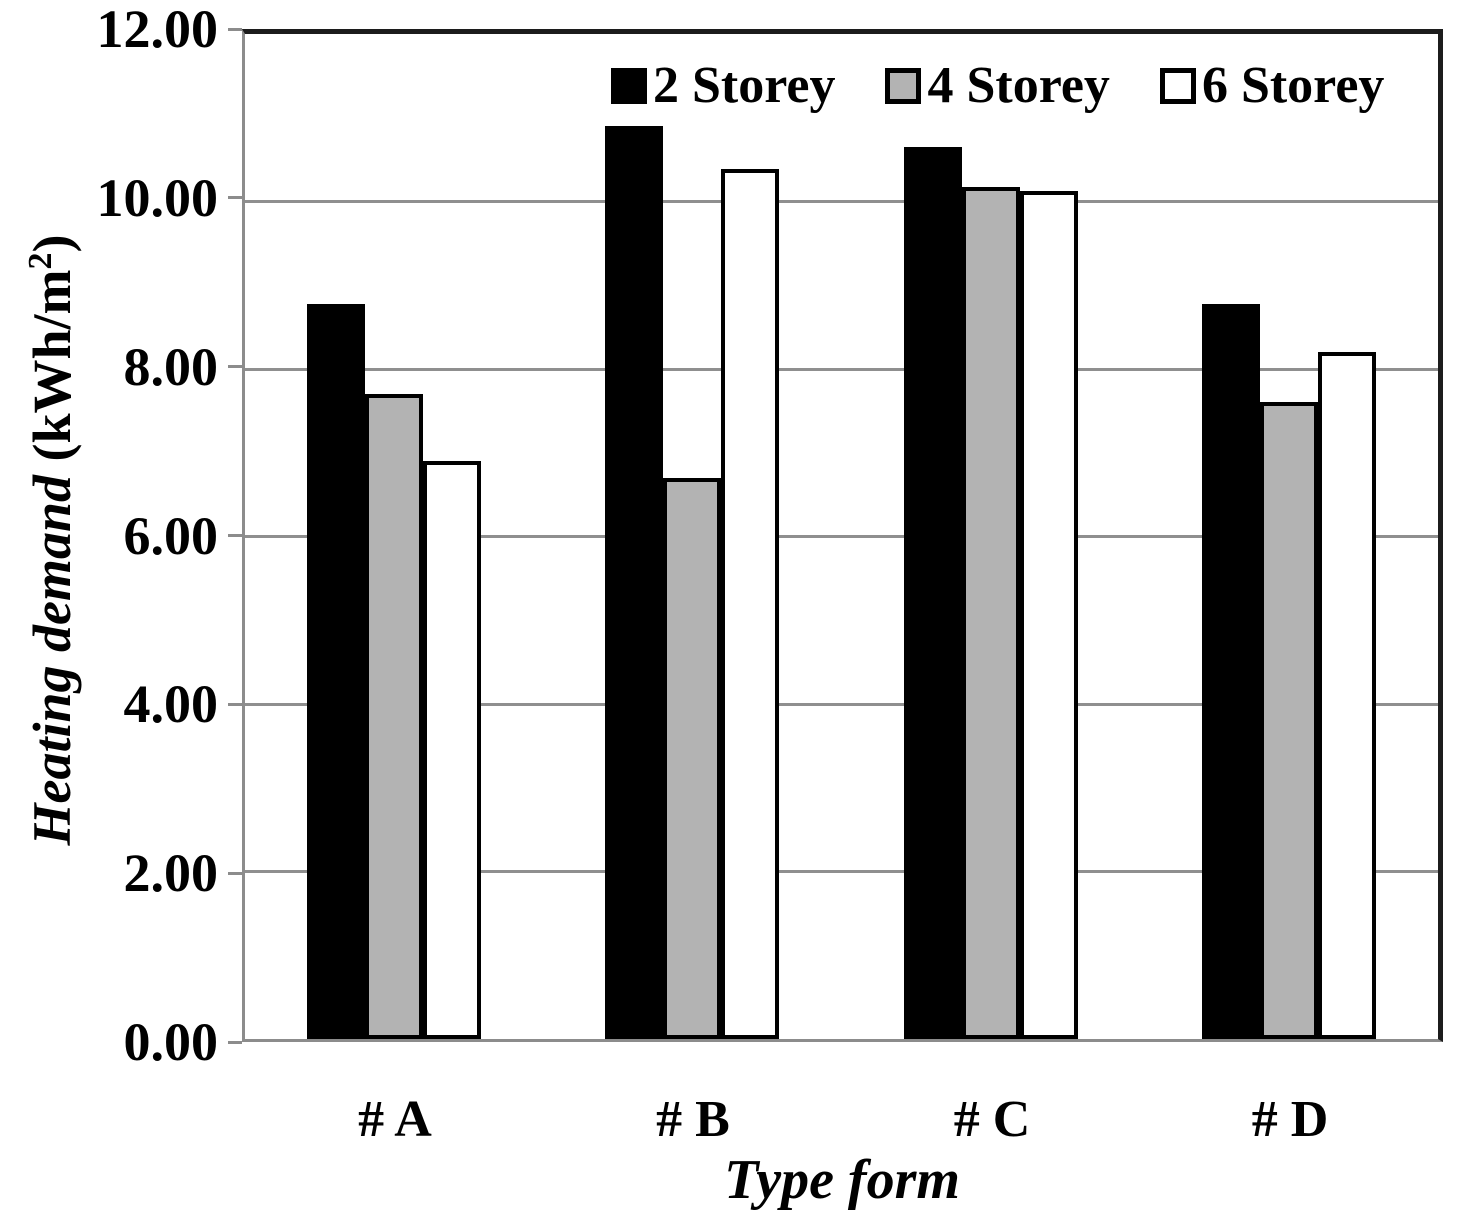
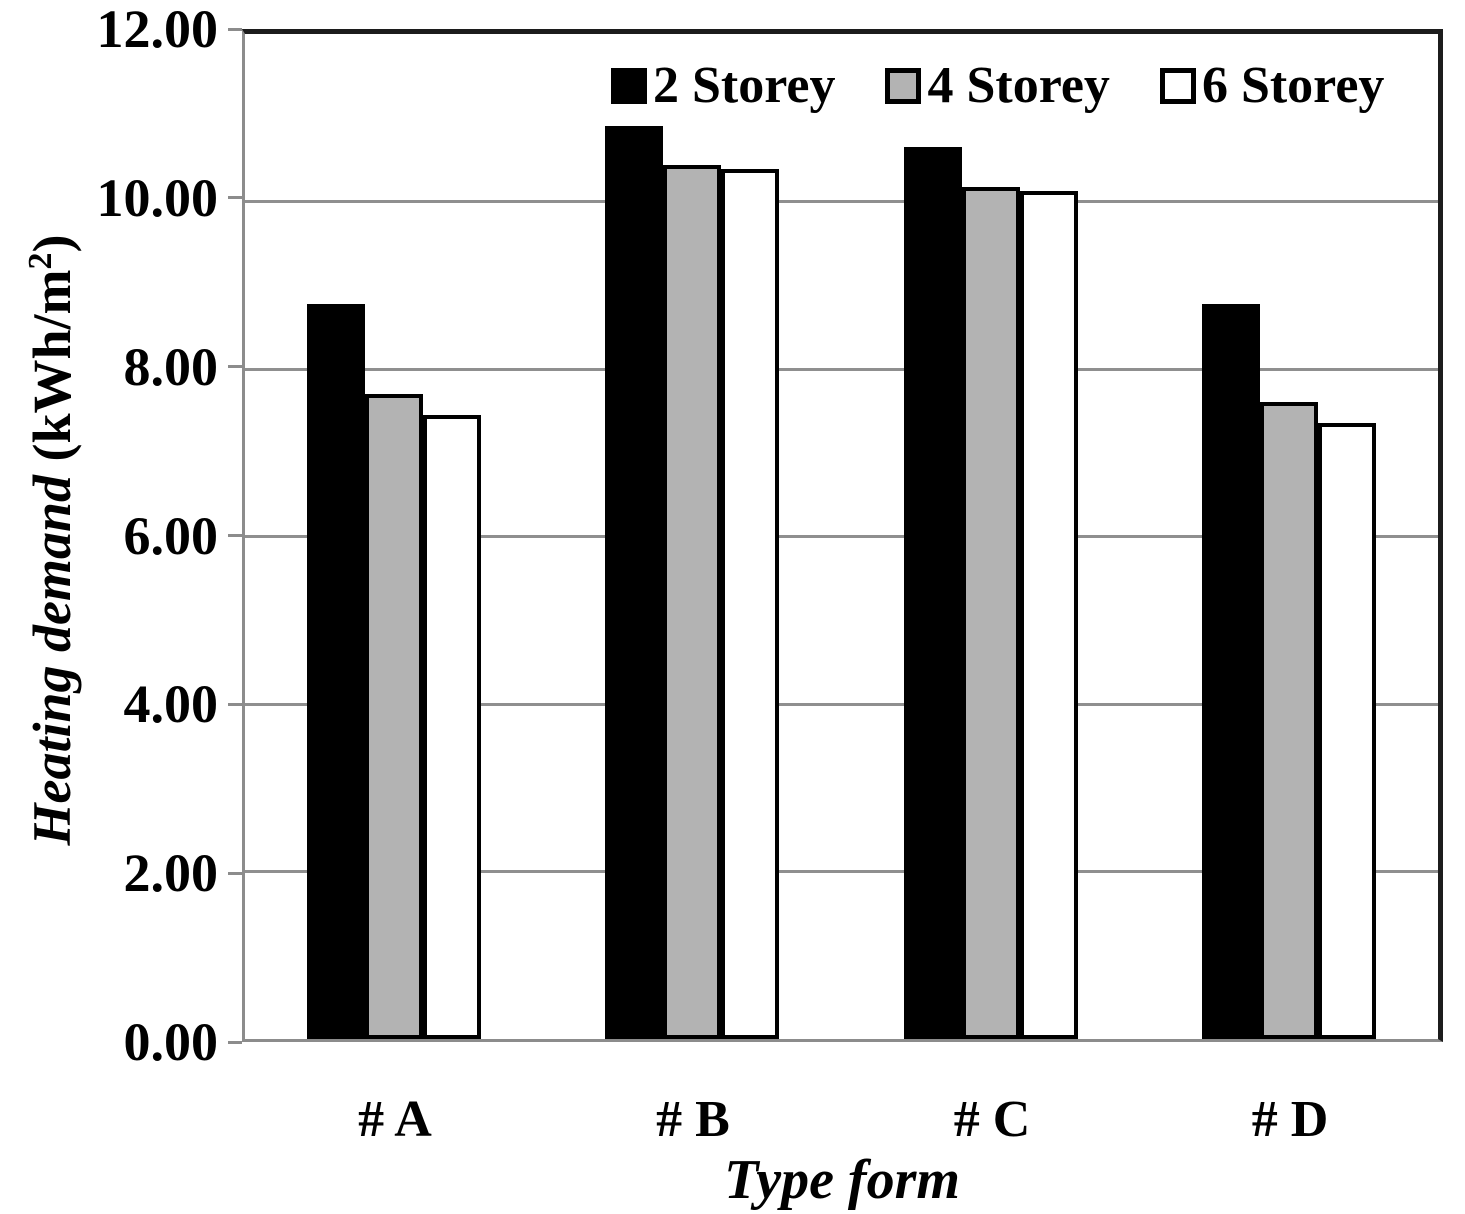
6 Storey/# A: 6.9 -> 7.5
4 Storey/# B: 6.7 -> 10.4
6 Storey/# D: 8.2 -> 7.4
